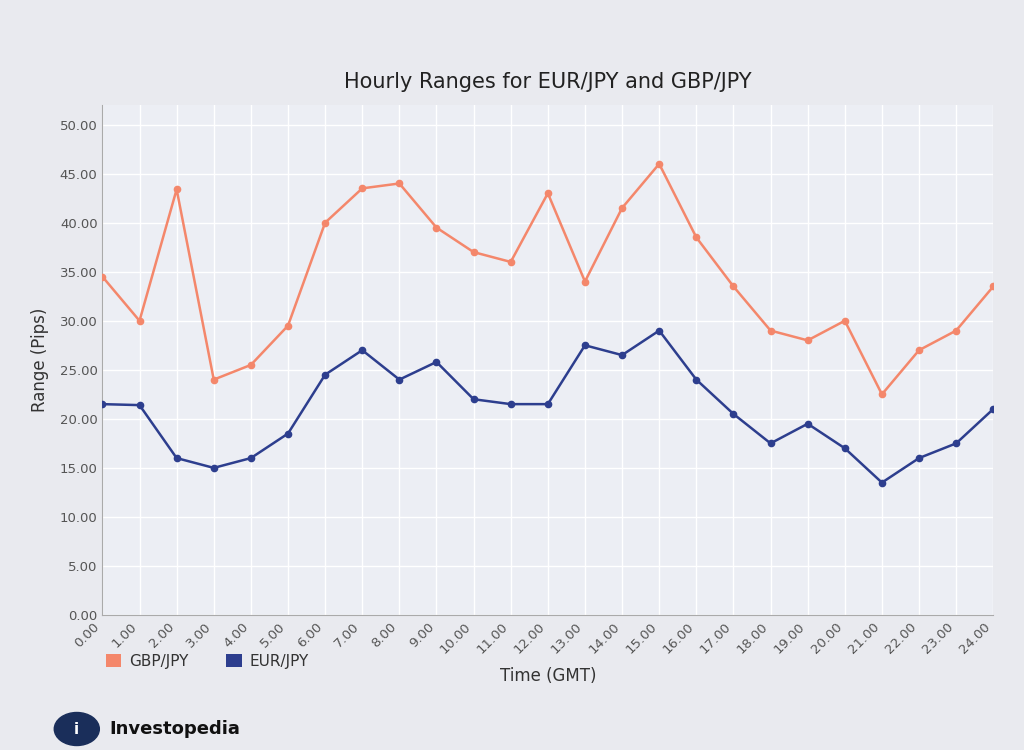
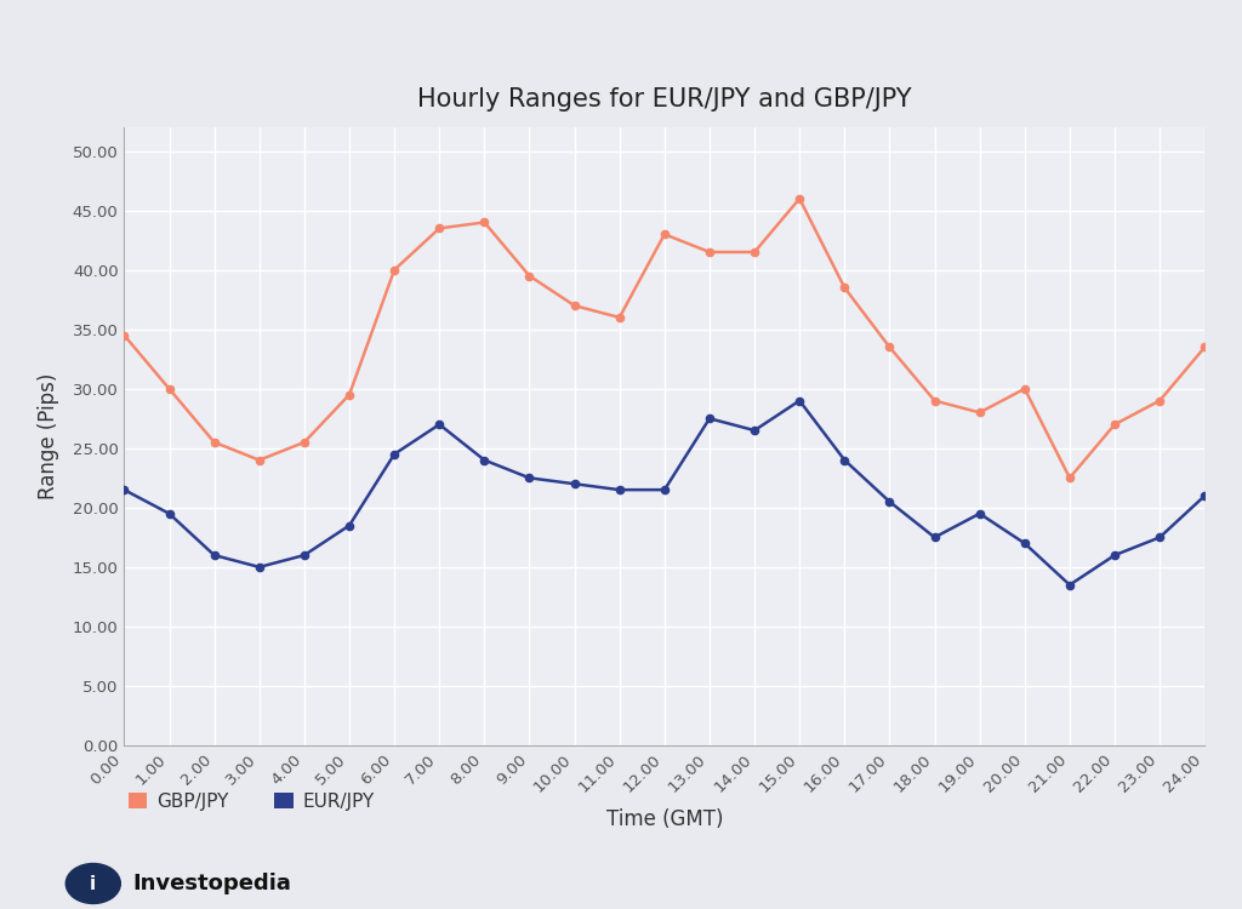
EUR/JPY/1.00: 21.4 -> 19.5
GBP/JPY/2.00: 43.4 -> 25.5
EUR/JPY/9.00: 25.8 -> 22.5
GBP/JPY/13.00: 34.0 -> 41.5
